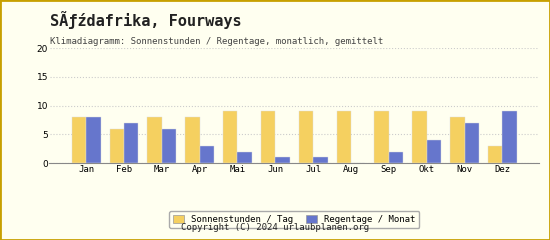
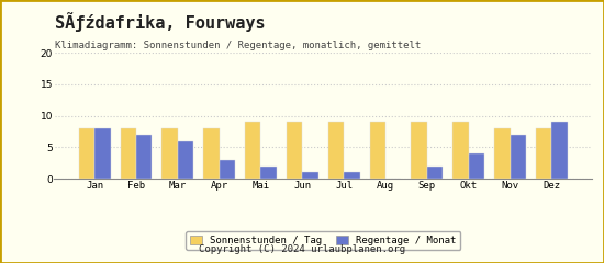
Sonnenstunden / Tag/Feb: 6 -> 8
Sonnenstunden / Tag/Dez: 3 -> 8
